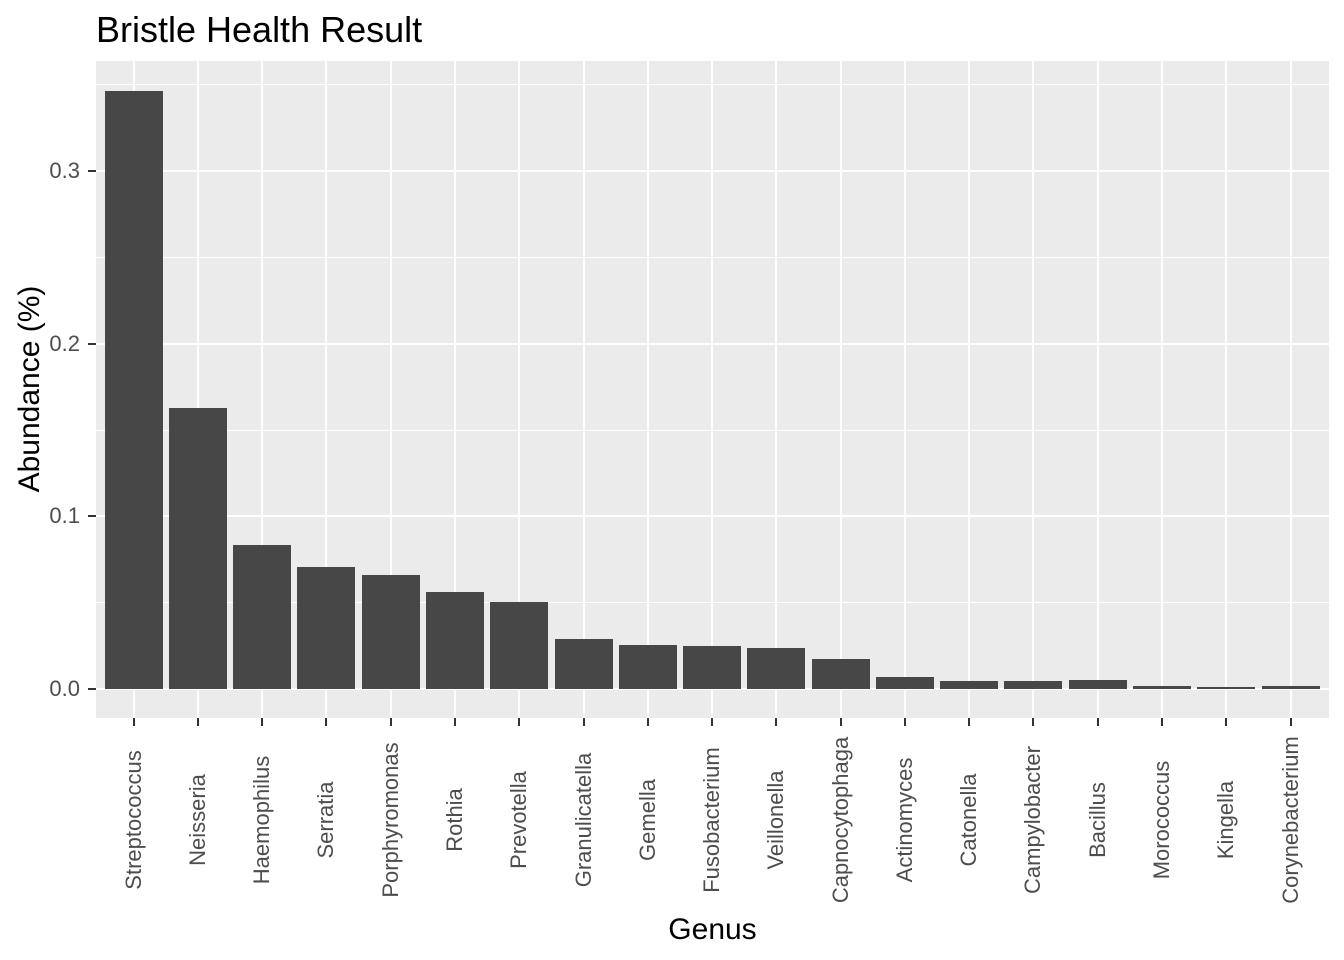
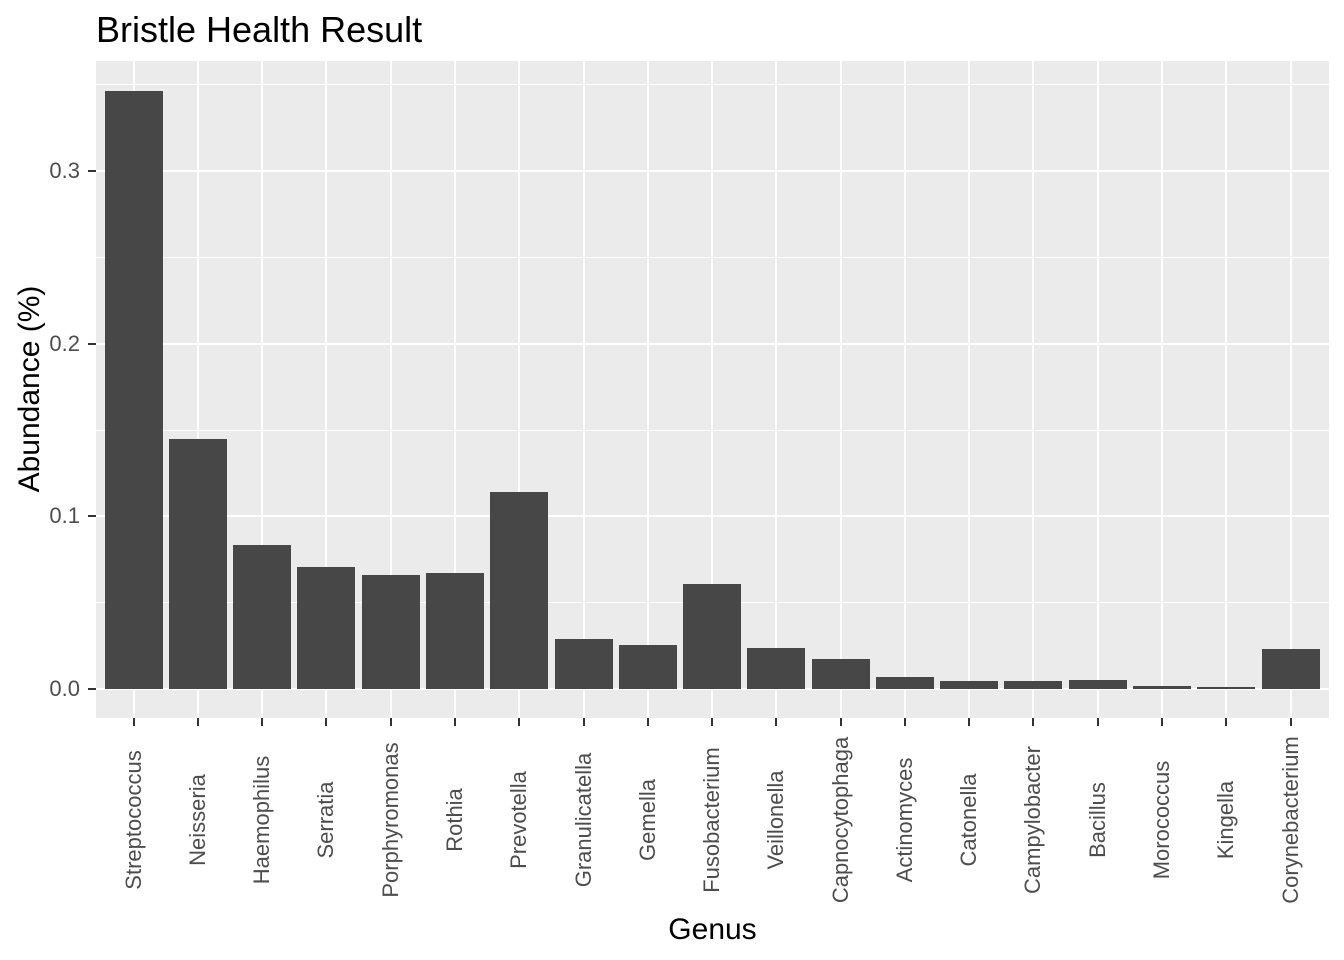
Neisseria: 0.163 -> 0.145
Rothia: 0.056 -> 0.067
Prevotella: 0.051 -> 0.114
Fusobacterium: 0.025 -> 0.061
Corynebacterium: 0.002 -> 0.023
